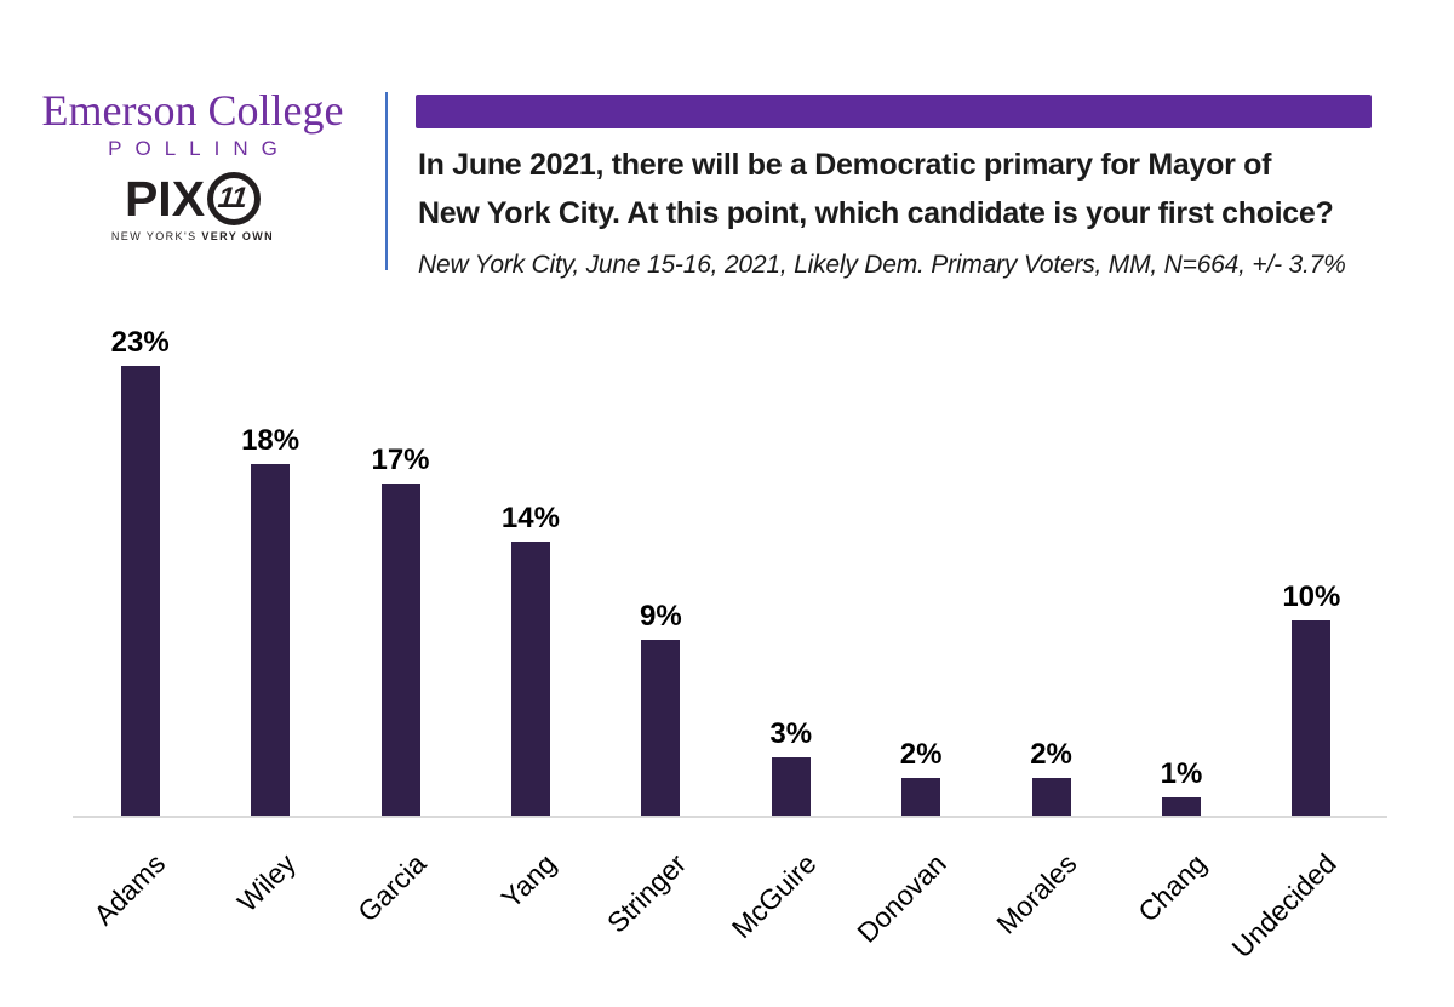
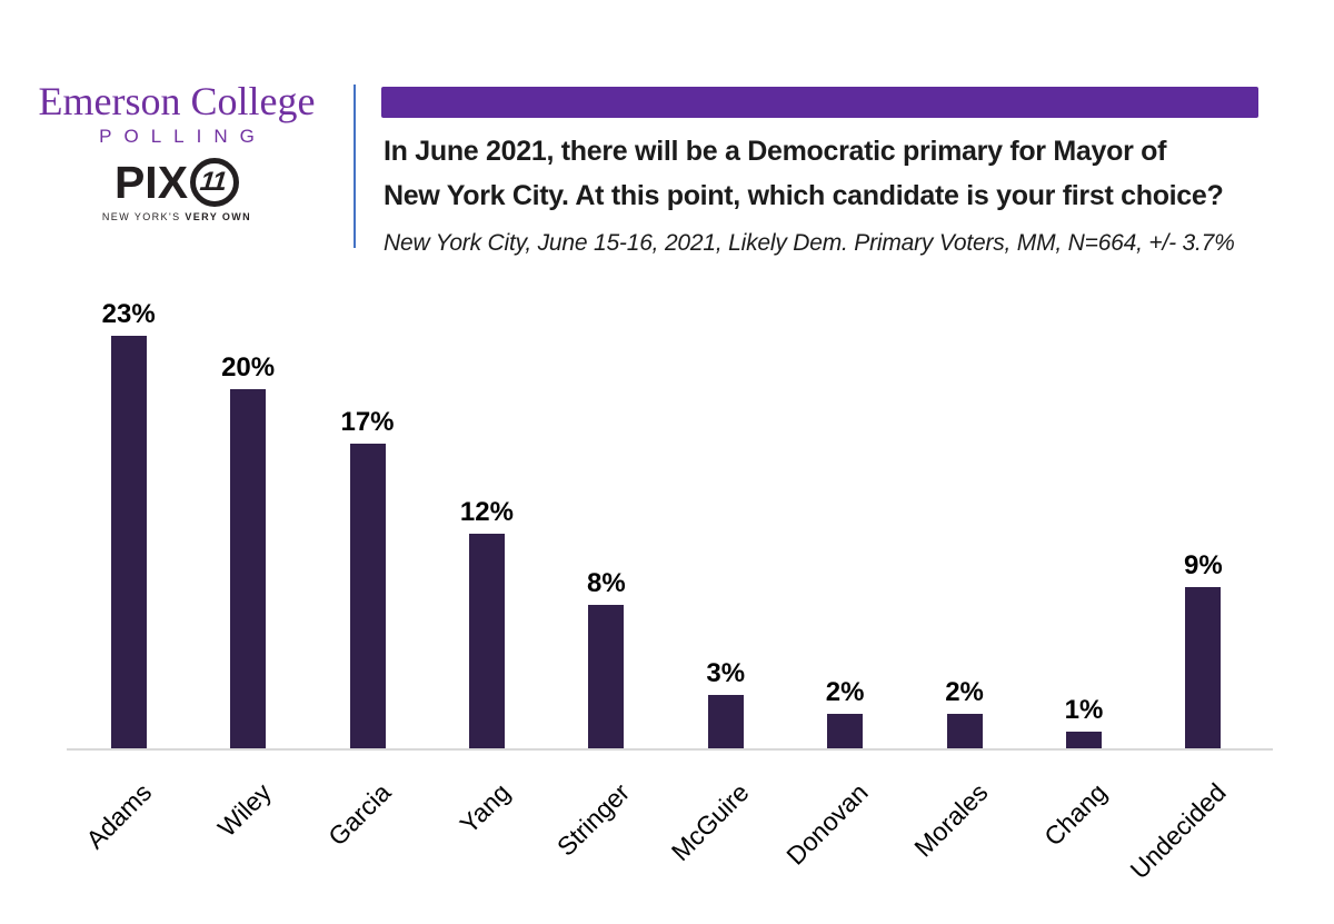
Wiley: 18% -> 20%
Yang: 14% -> 12%
Stringer: 9% -> 8%
Undecided: 10% -> 9%
